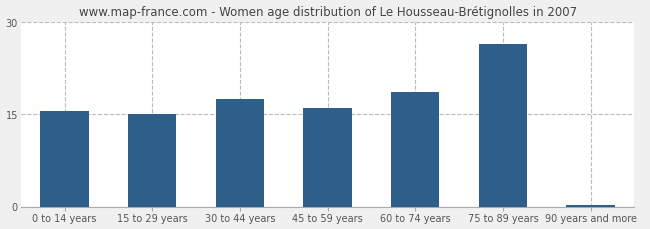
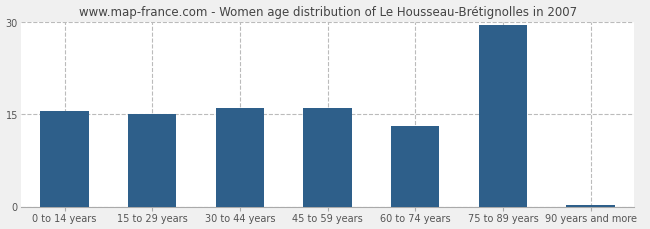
30 to 44 years: 17.4 -> 16.0
60 to 74 years: 18.6 -> 13.0
75 to 89 years: 26.4 -> 29.5
